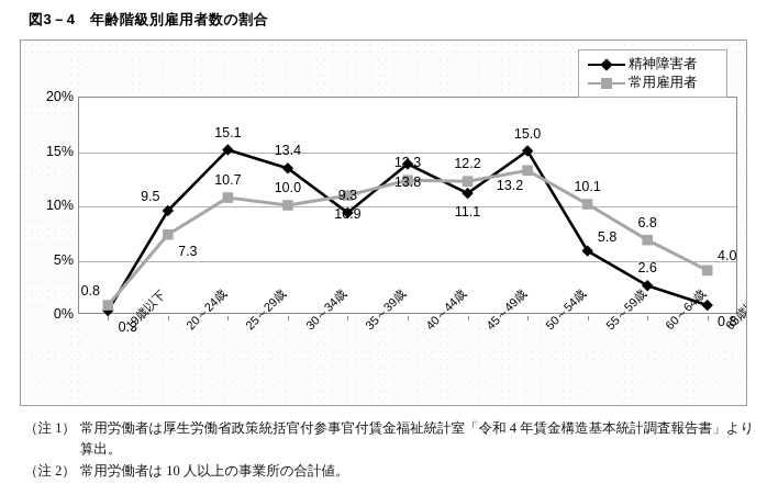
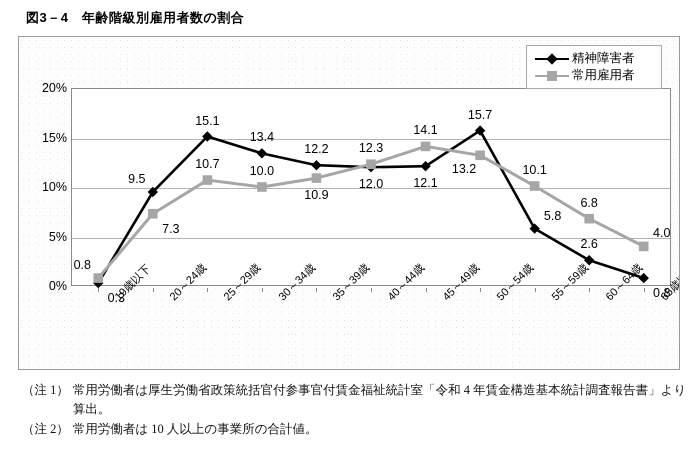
精神障害者/35～39歳: 9.3 -> 12.2
精神障害者/40～44歳: 13.8 -> 12.0
精神障害者/45～49歳: 11.1 -> 12.1
常用雇用者/45～49歳: 12.2 -> 14.1
精神障害者/50～54歳: 15.0 -> 15.7
